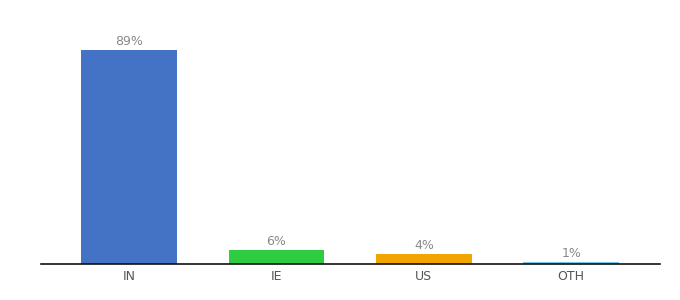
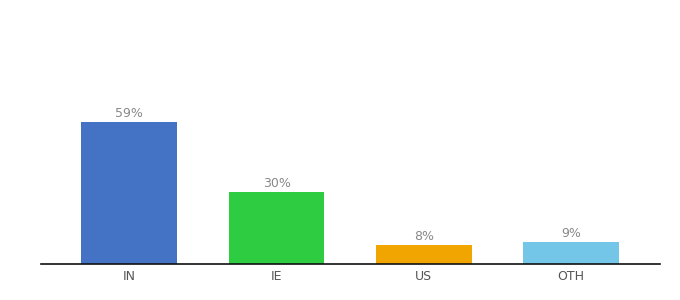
IN: 89% -> 59%
IE: 6% -> 30%
US: 4% -> 8%
OTH: 1% -> 9%
